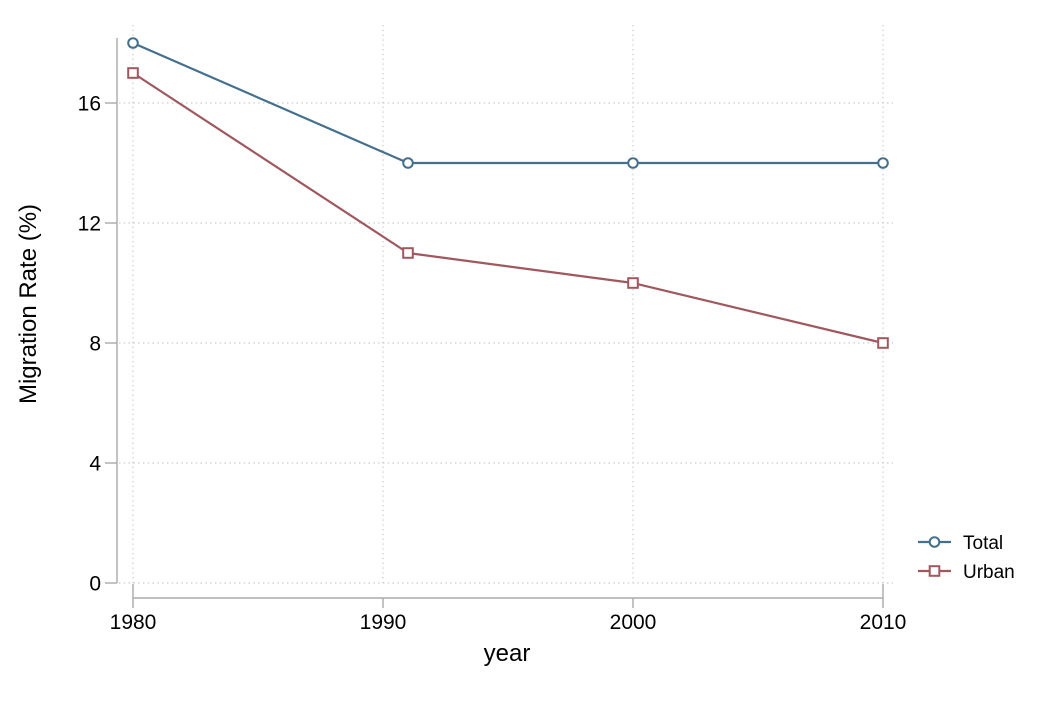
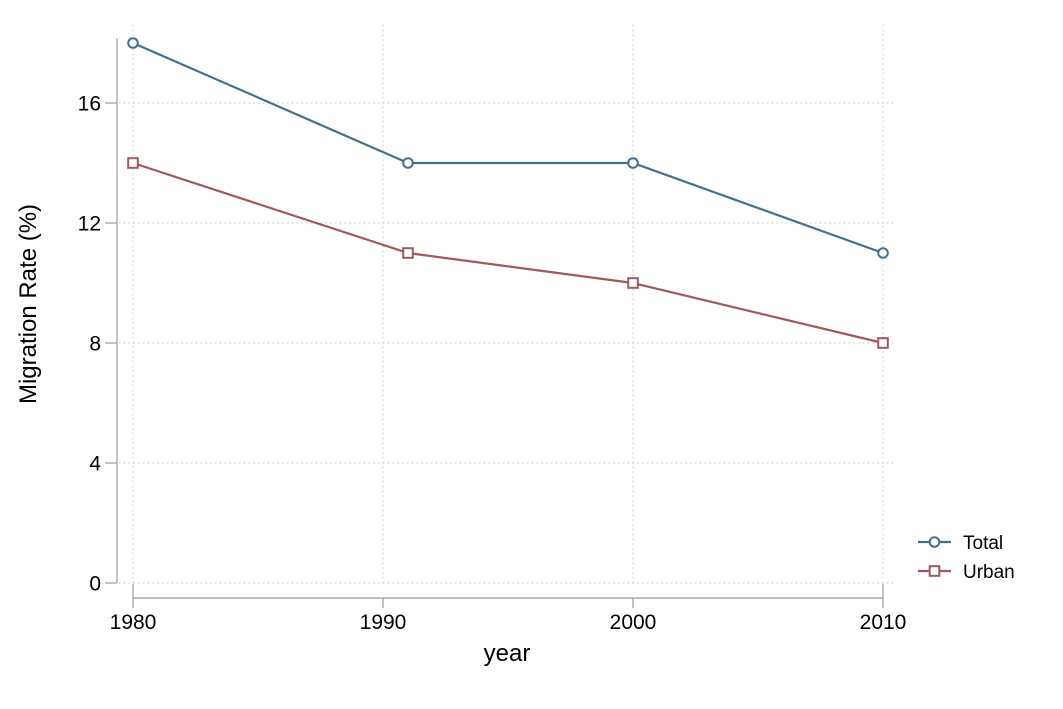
Urban/1980: 17 -> 14
Total/2010: 14 -> 11
